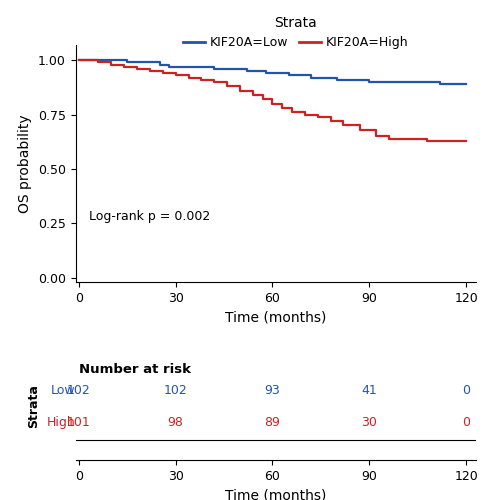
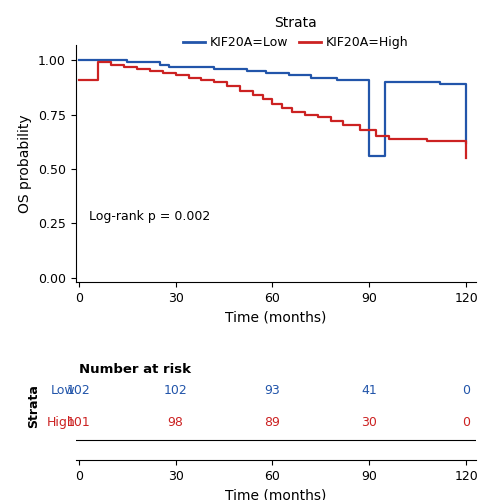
KIF20A=High/0: 1.00 -> 0.91
KIF20A=Low/90: 0.90 -> 0.56
KIF20A=Low/120: 0.89 -> 0.62
KIF20A=High/120: 0.63 -> 0.55
